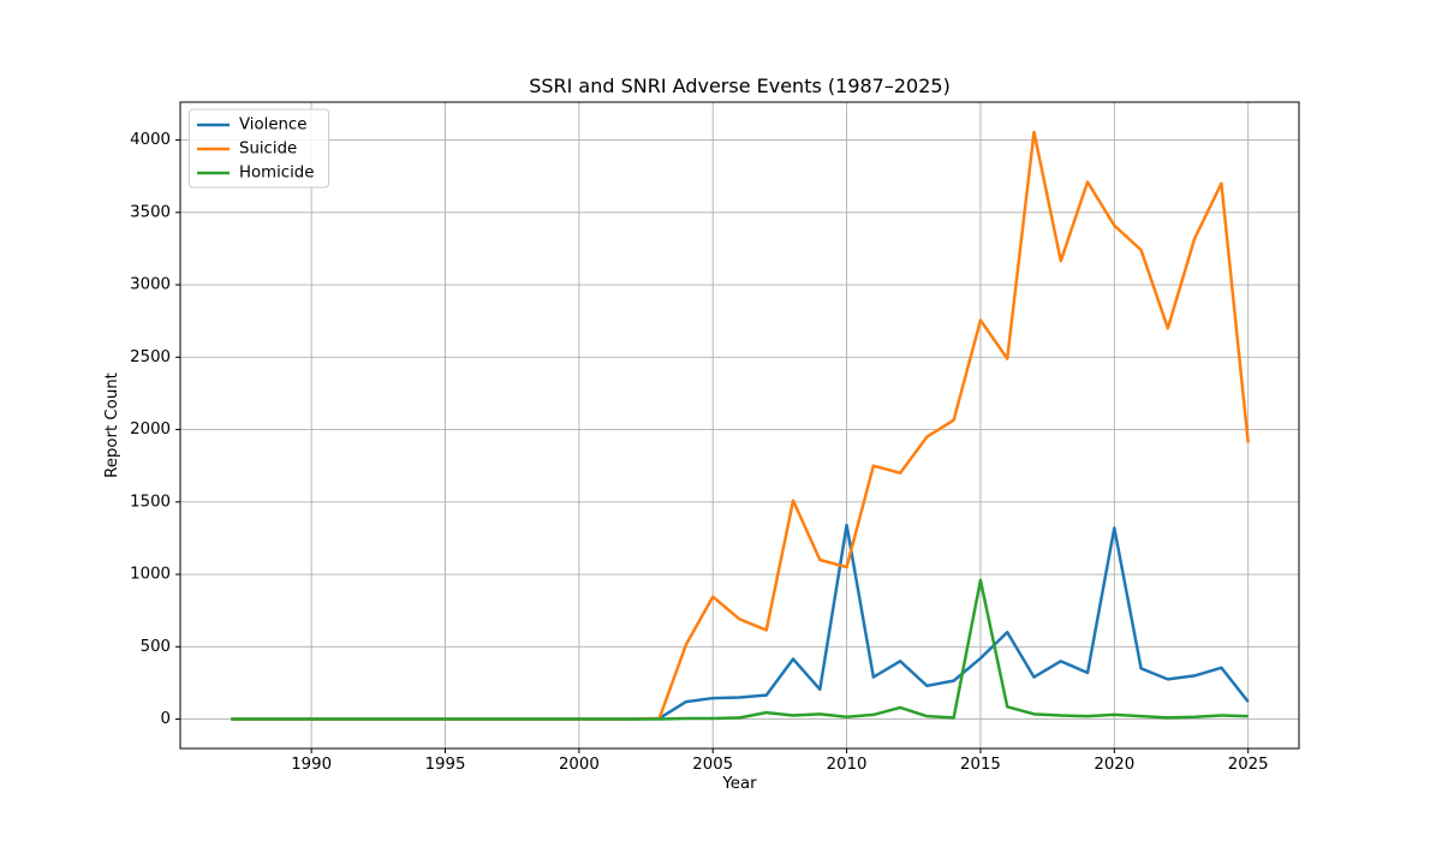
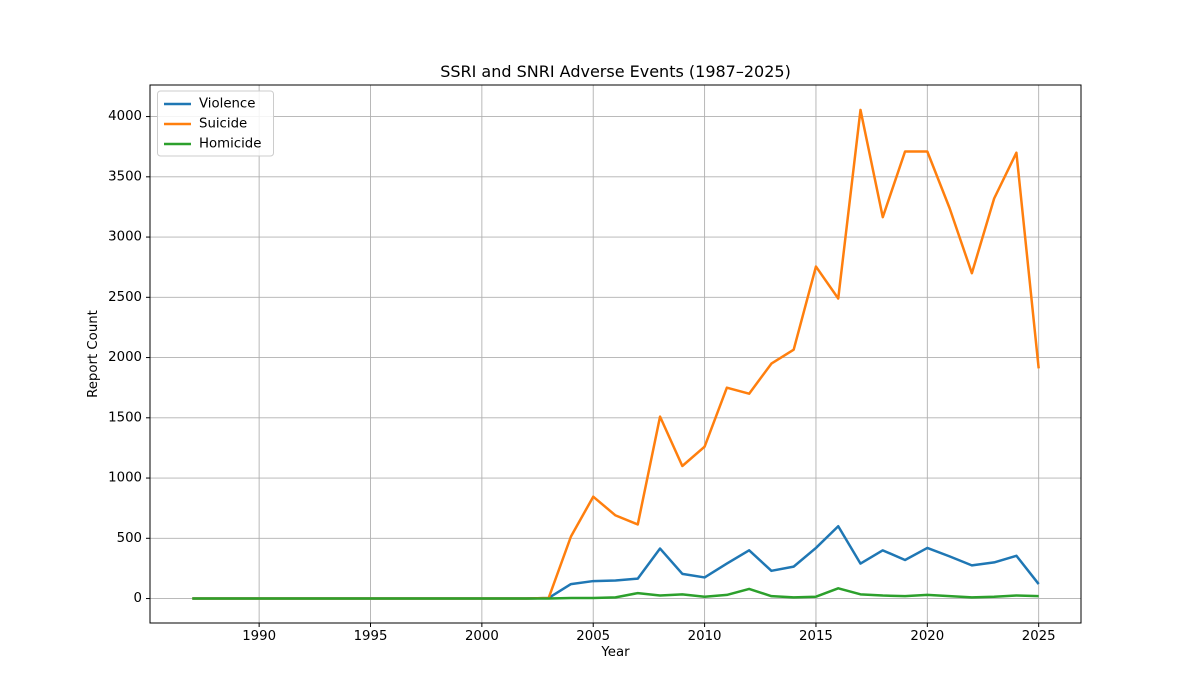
Violence/2010: 1340 -> 180
Suicide/2010: 1050 -> 1260
Homicide/2015: 960 -> 20
Violence/2020: 1320 -> 420
Suicide/2020: 3410 -> 3710
